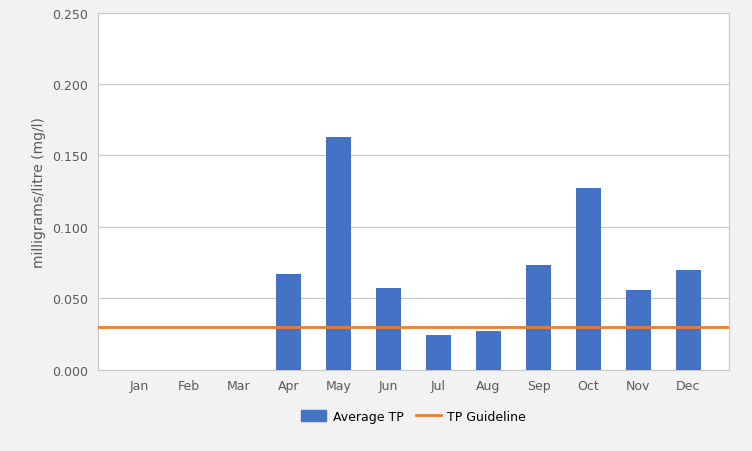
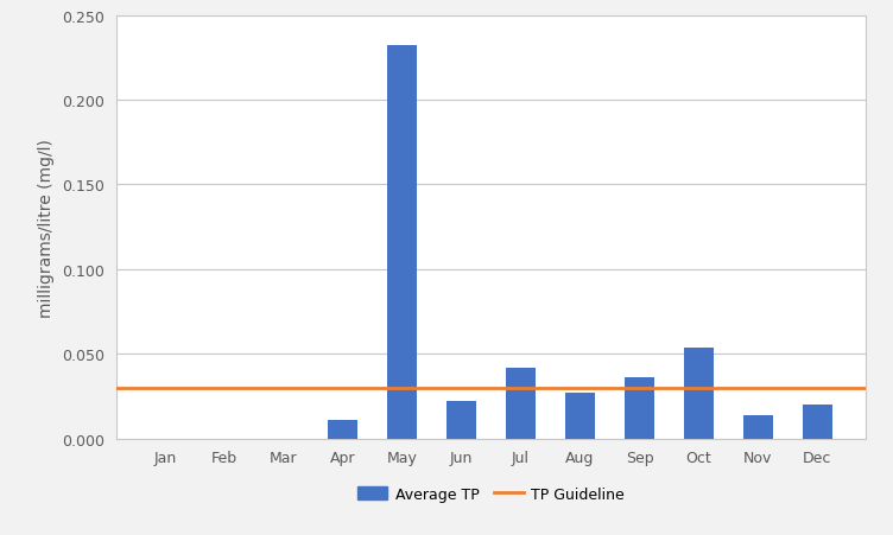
Apr: 0.067 -> 0.011
May: 0.163 -> 0.232
Jun: 0.057 -> 0.022
Jul: 0.024 -> 0.042
Sep: 0.073 -> 0.036
Oct: 0.127 -> 0.054
Nov: 0.056 -> 0.014
Dec: 0.070 -> 0.020
